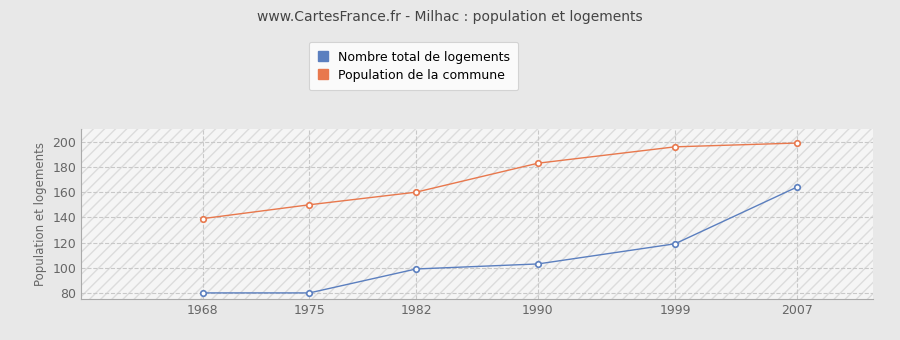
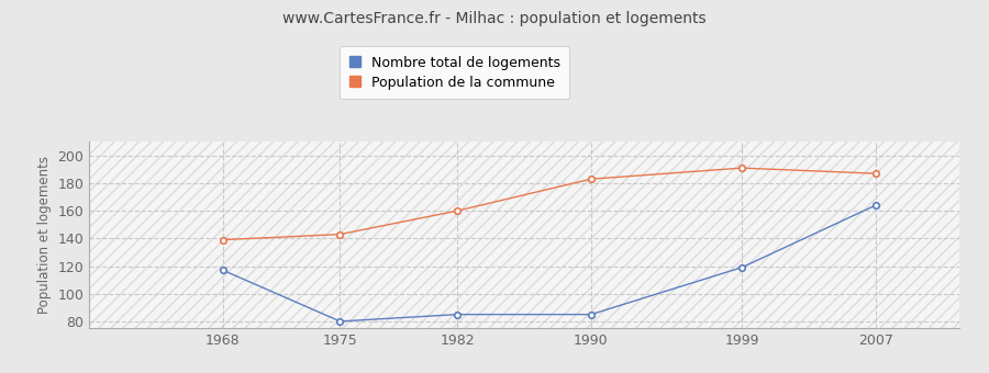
Nombre total de logements/1968: 80 -> 117
Population de la commune/1975: 150 -> 143
Nombre total de logements/1982: 99 -> 85
Nombre total de logements/1990: 103 -> 85
Population de la commune/1999: 196 -> 191
Population de la commune/2007: 199 -> 187
